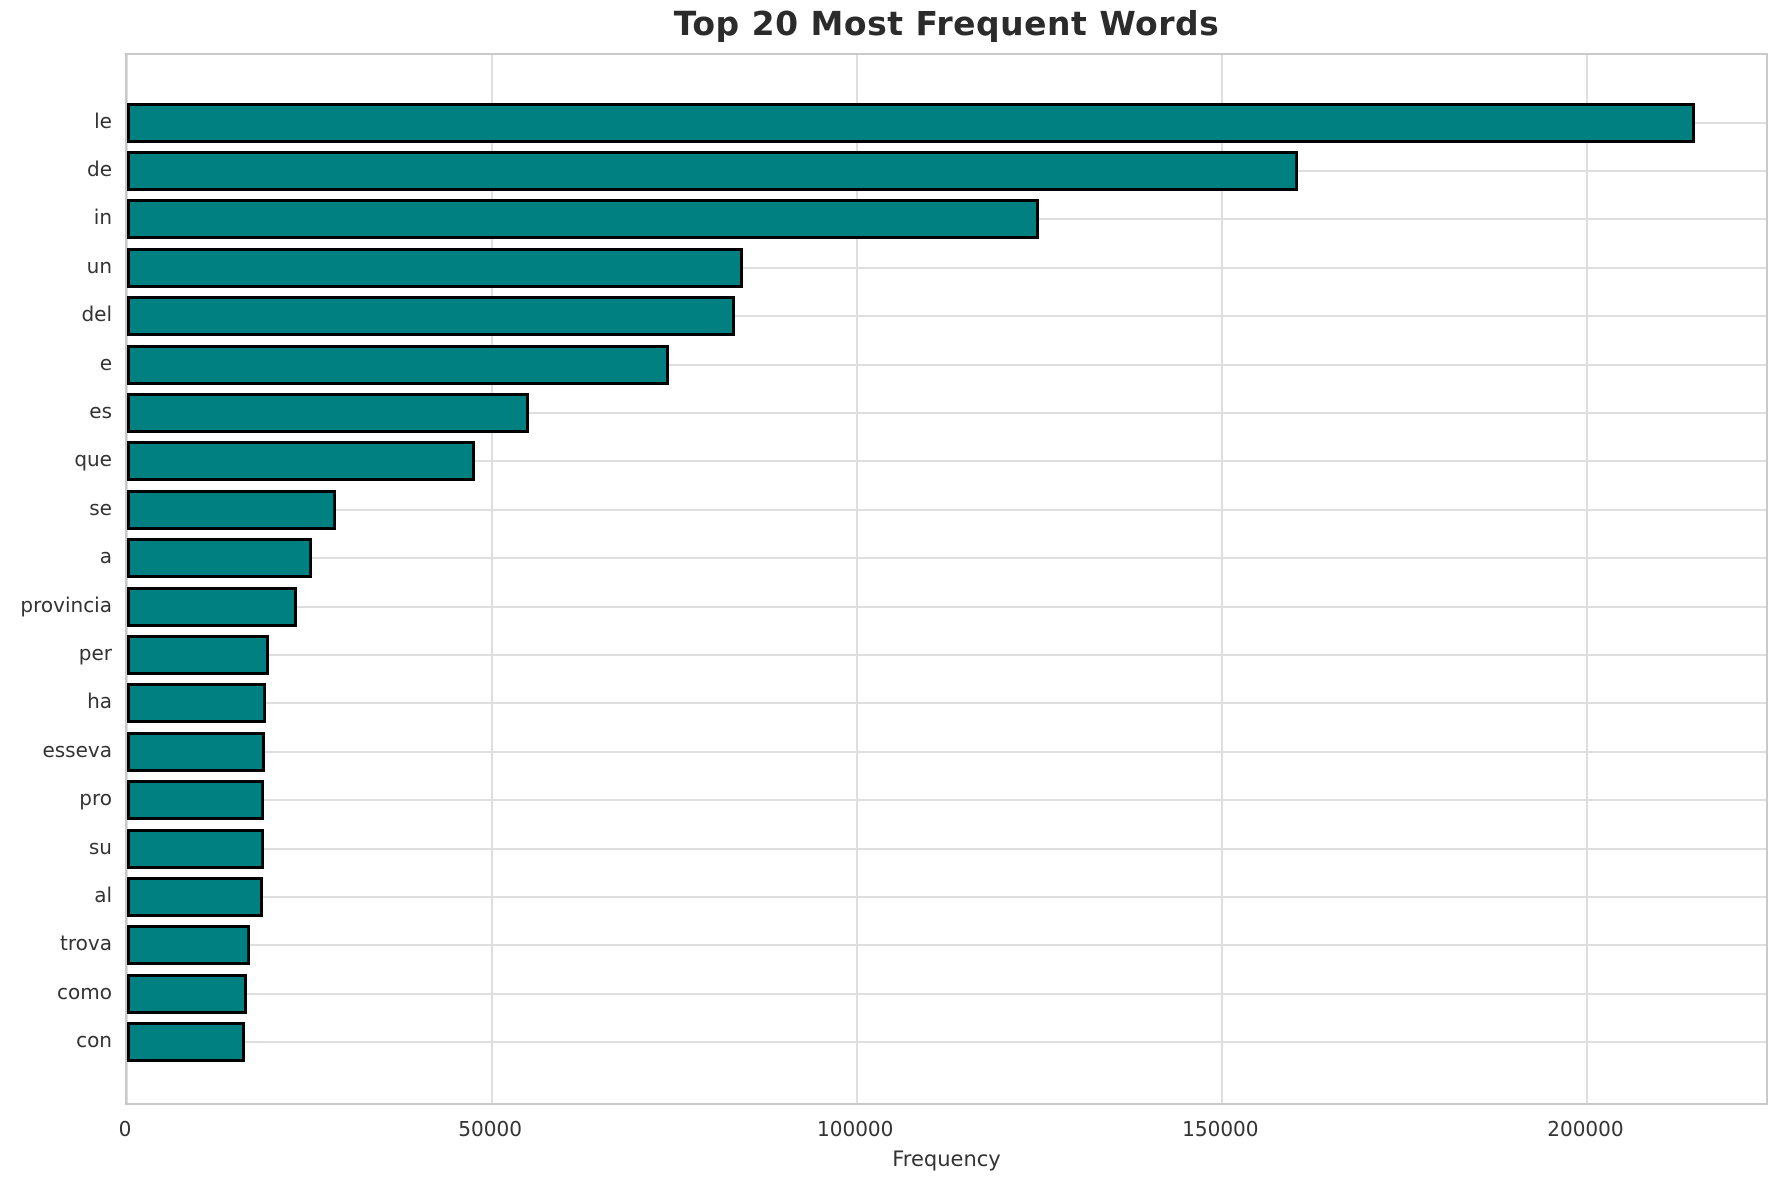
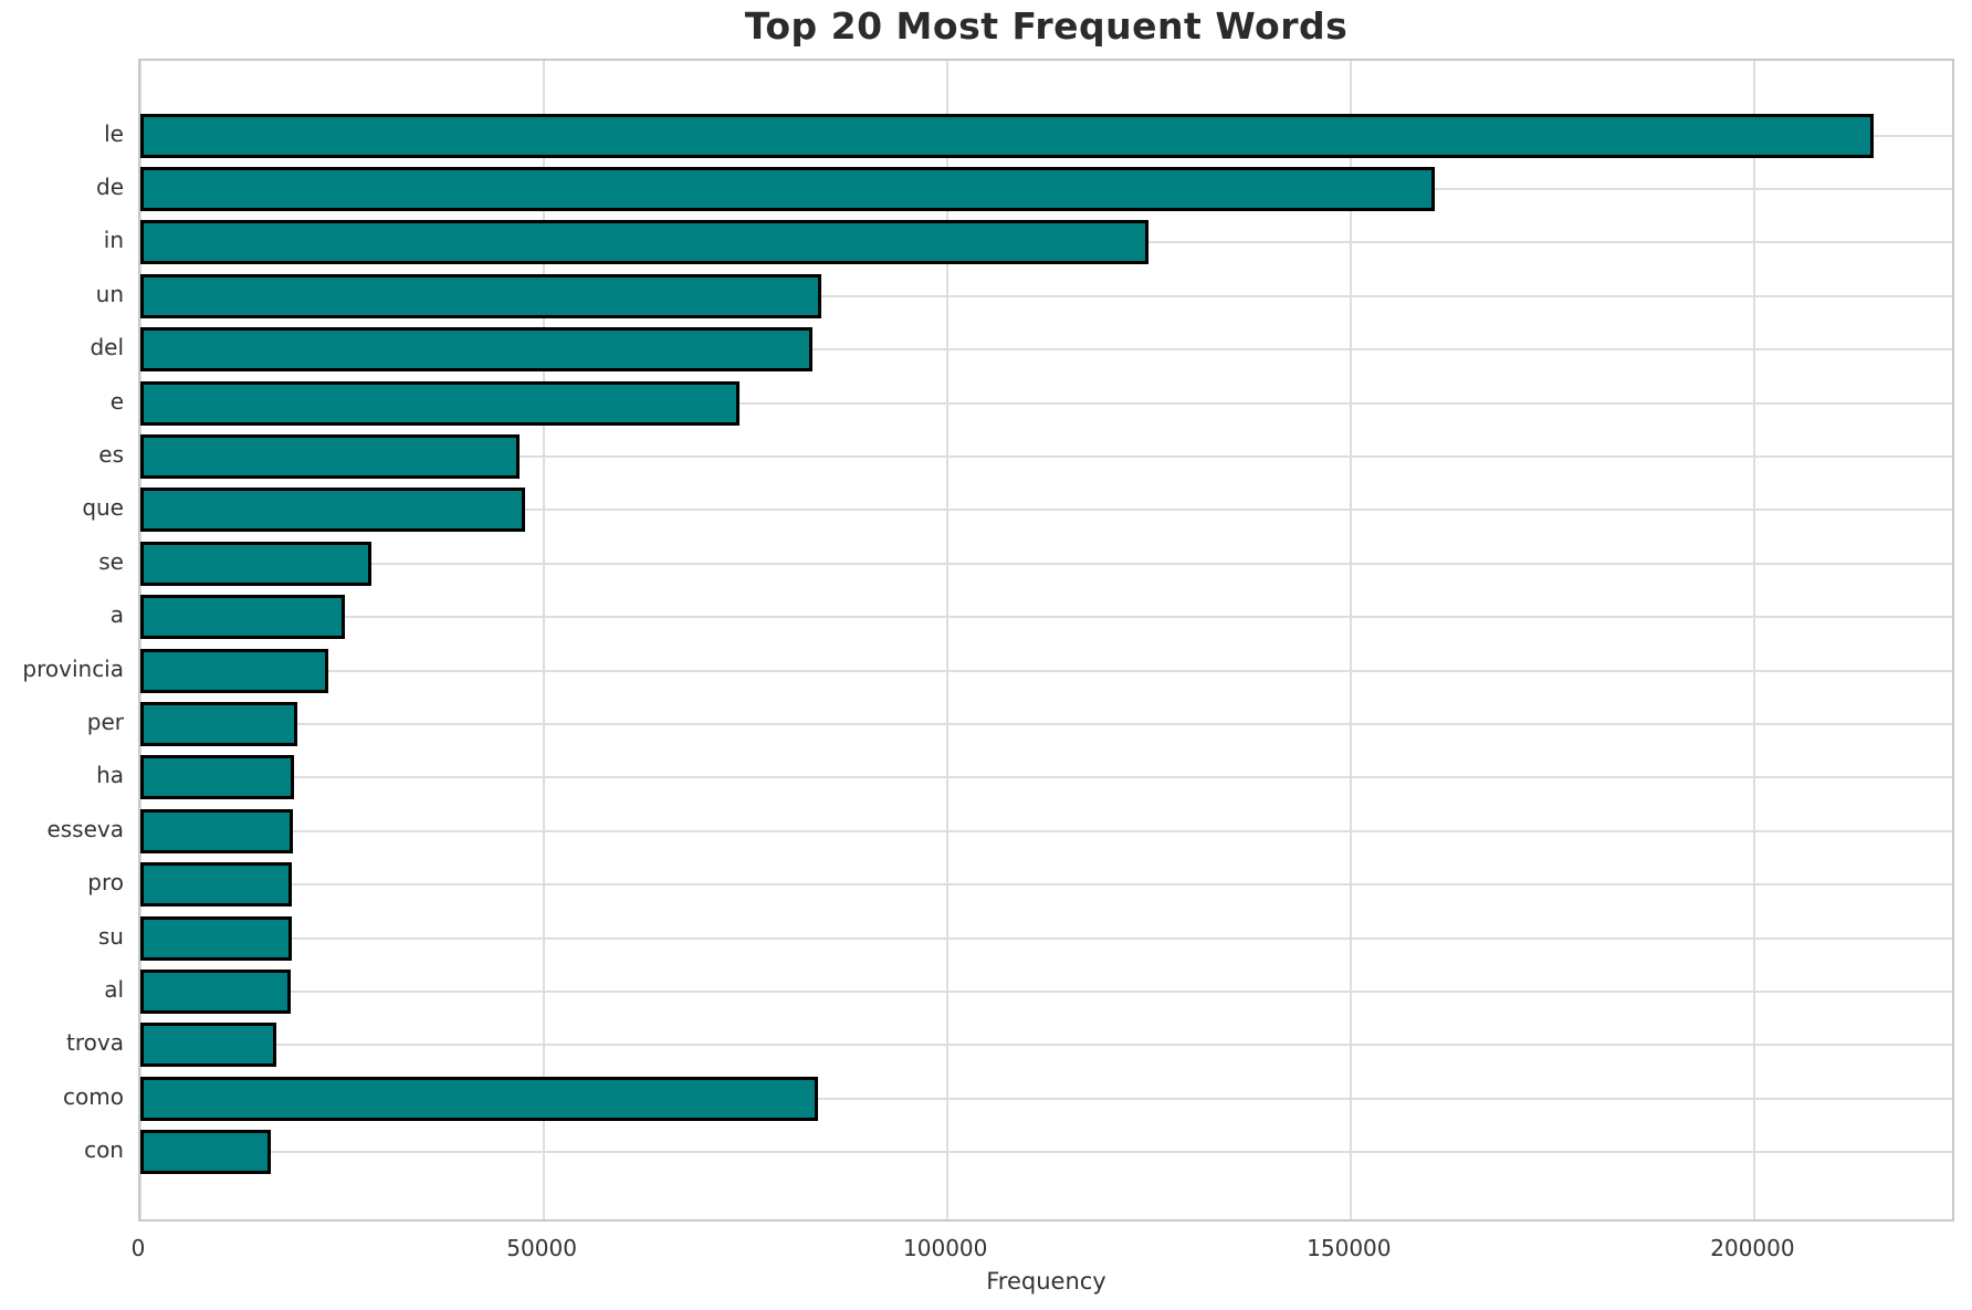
es: 55000 -> 47000
como: 16000 -> 84000
